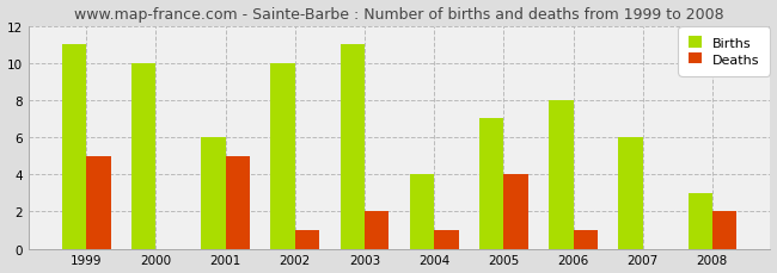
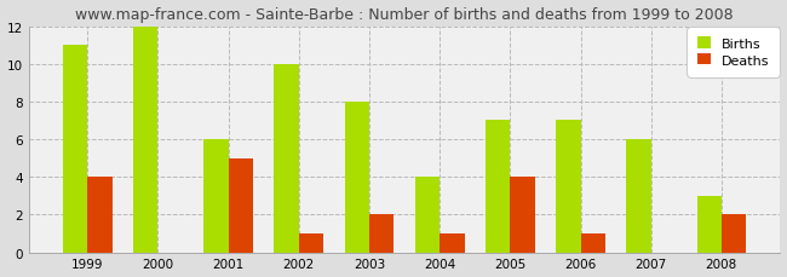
Deaths/1999: 5 -> 4
Births/2000: 10 -> 12
Births/2003: 11 -> 8
Births/2006: 8 -> 7
